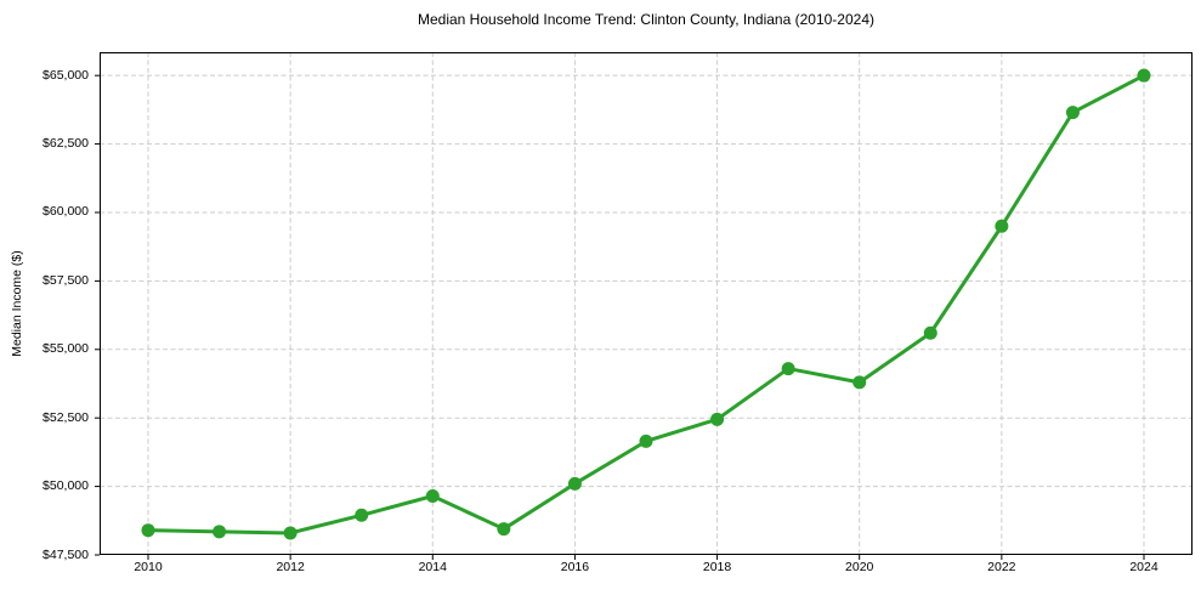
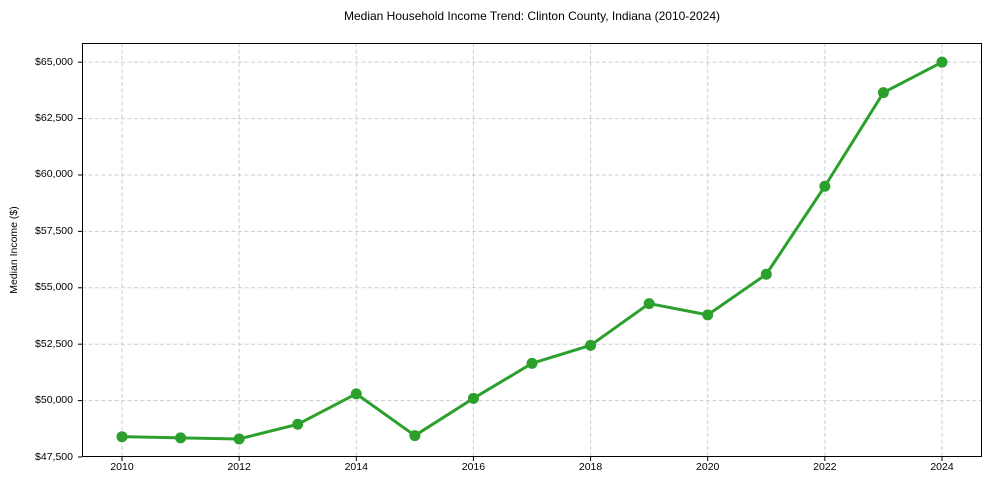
2014: $49600 -> $50300
